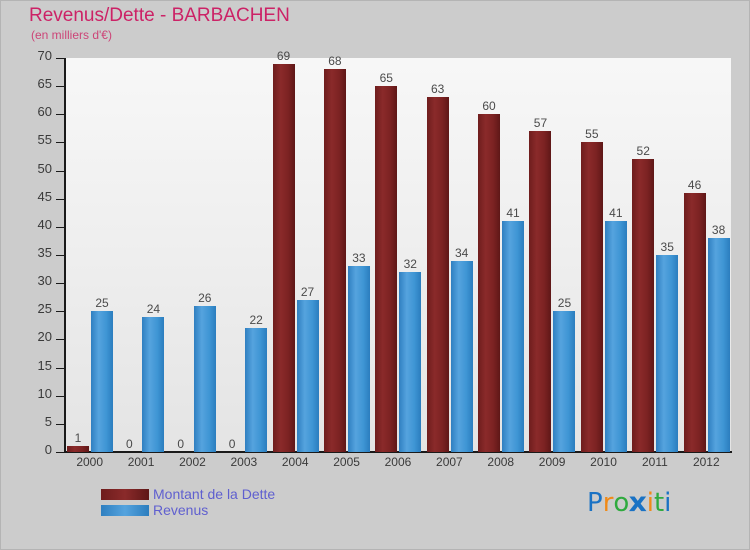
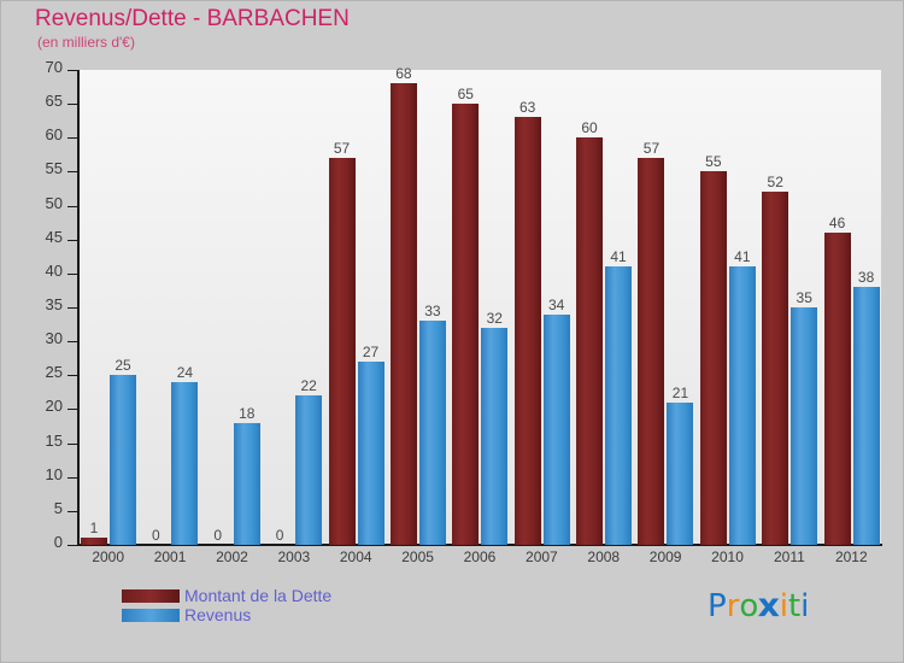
Revenus/2002: 26 -> 18
Montant de la Dette/2004: 69 -> 57
Revenus/2009: 25 -> 21
